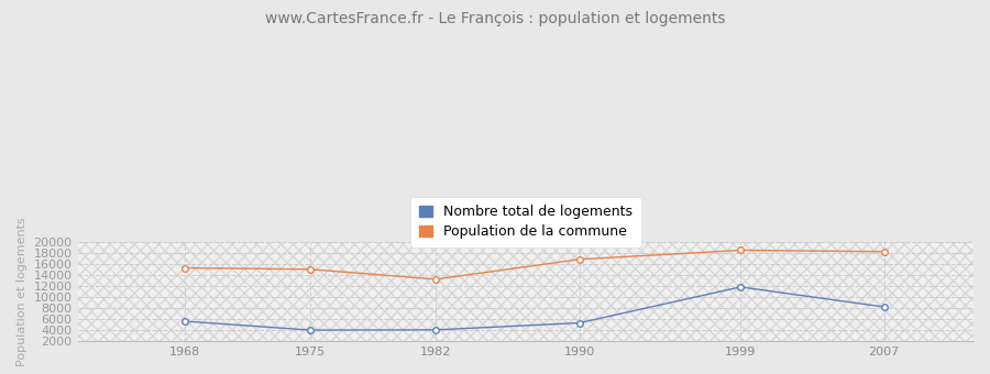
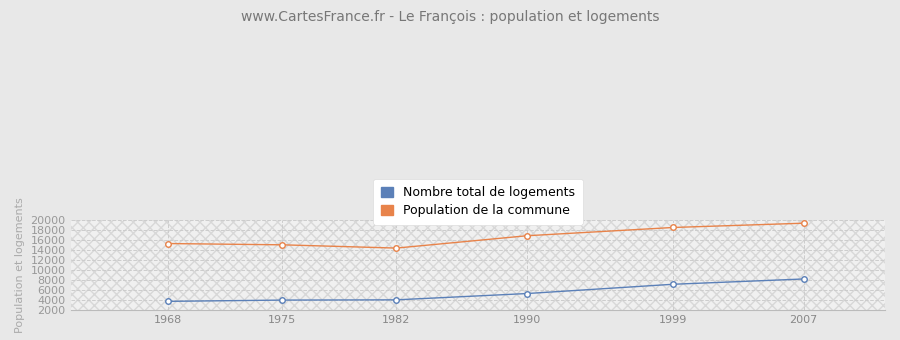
Nombre total de logements/1968: 5600 -> 3800
Population de la commune/1982: 13200 -> 14400
Nombre total de logements/1999: 11800 -> 7200
Population de la commune/2007: 18200 -> 19300
